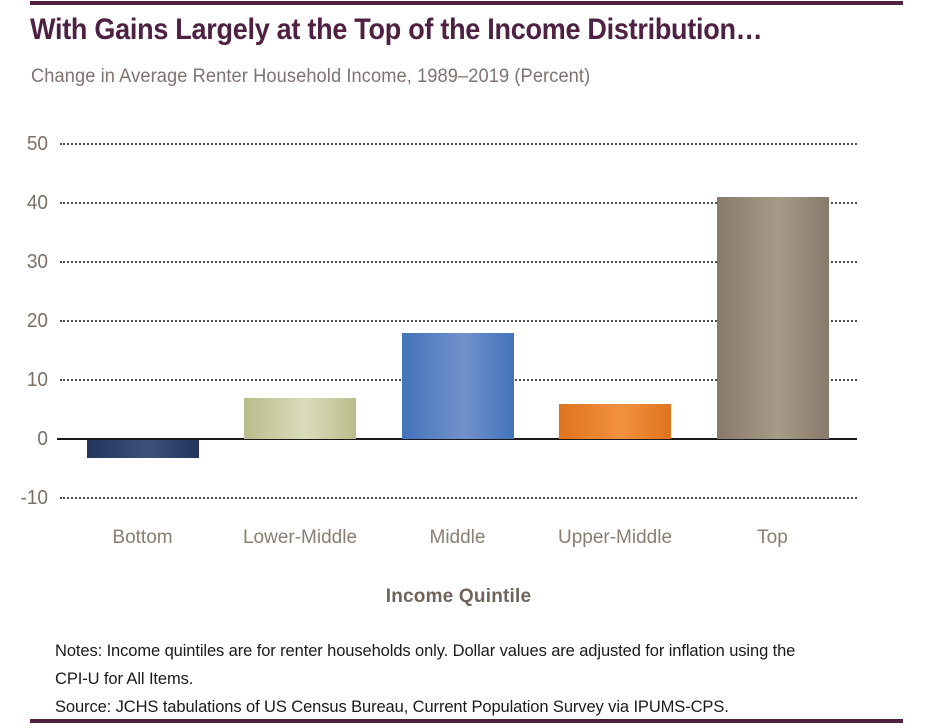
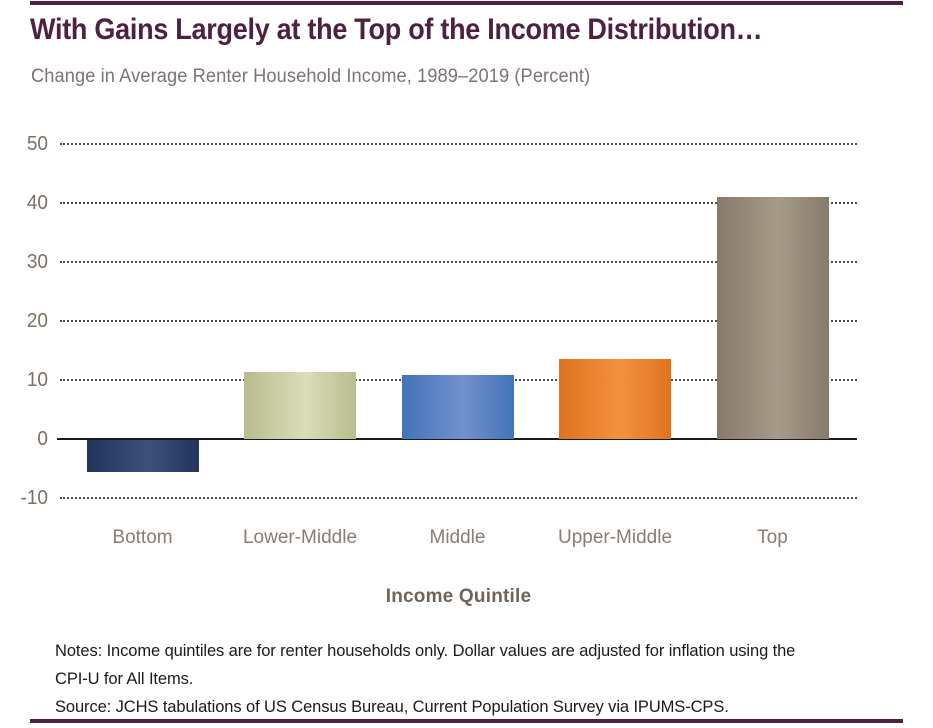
Bottom: -3 -> -6
Lower-Middle: 7 -> 11
Middle: 18 -> 11
Upper-Middle: 6 -> 14
